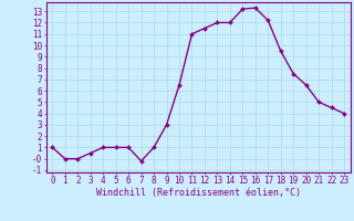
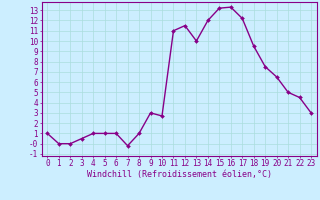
10: 6.5 -> 2.7
13: 12.0 -> 10.0
23: 4.0 -> 3.0
